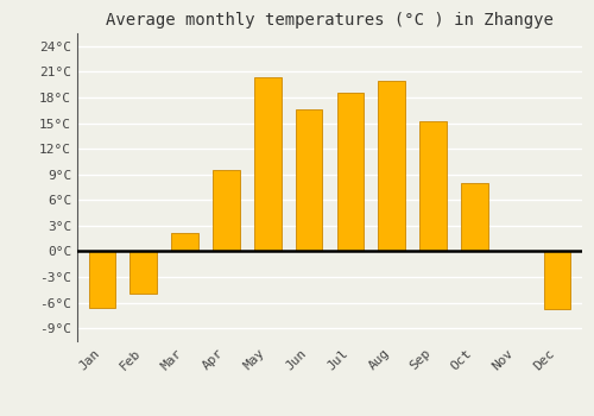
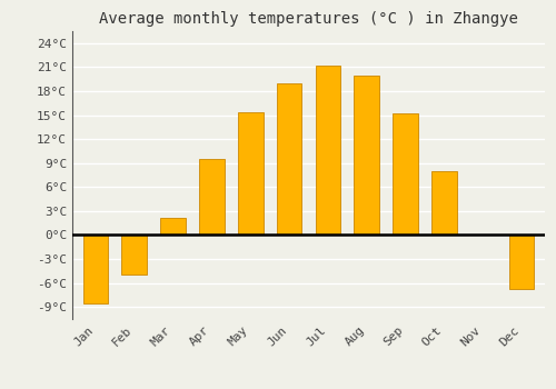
Jan: -6.6°C -> -8.5°C
May: 20.4°C -> 15.3°C
Jun: 16.6°C -> 19.0°C
Jul: 18.6°C -> 21.2°C
